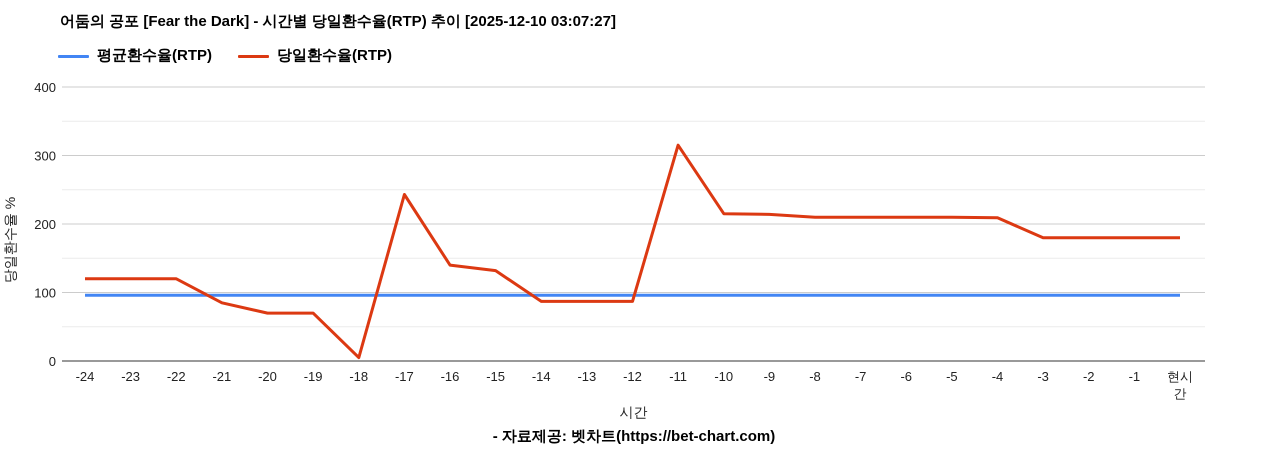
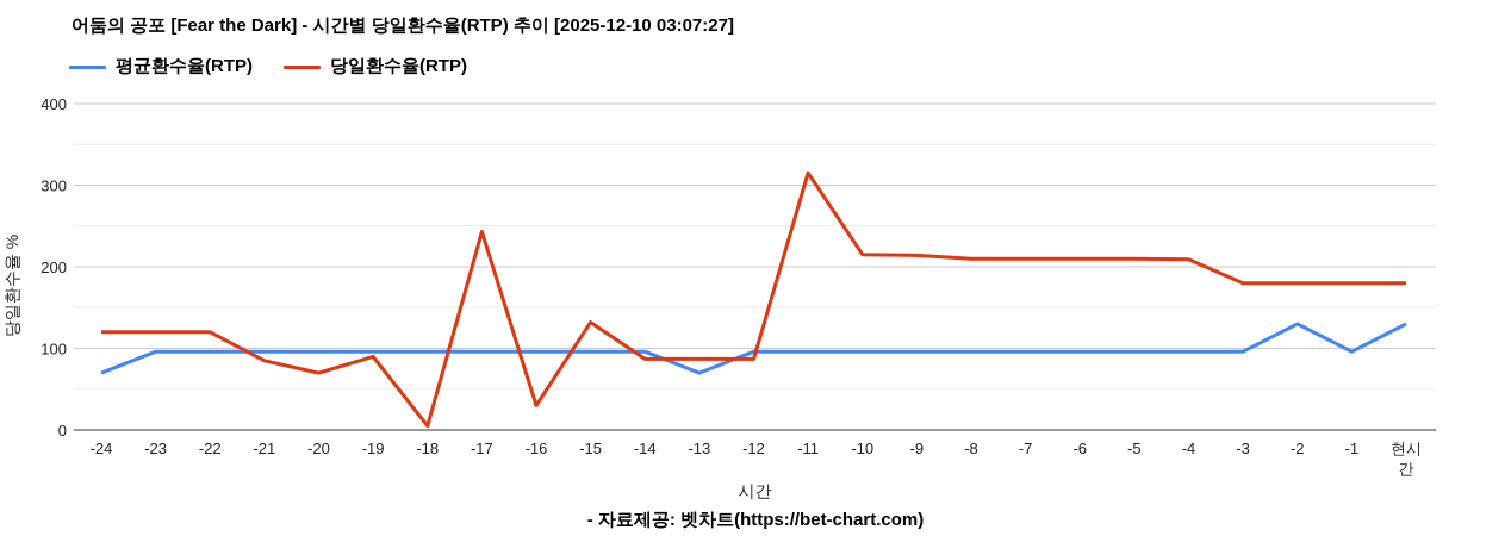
평균환수율(RTP)/-24: 100 -> 70
당일환수율(RTP)/-19: 70 -> 90
당일환수율(RTP)/-16: 140 -> 30
평균환수율(RTP)/-13: 100 -> 70
평균환수율(RTP)/-2: 100 -> 130
평균환수율(RTP)/현시간: 100 -> 130
